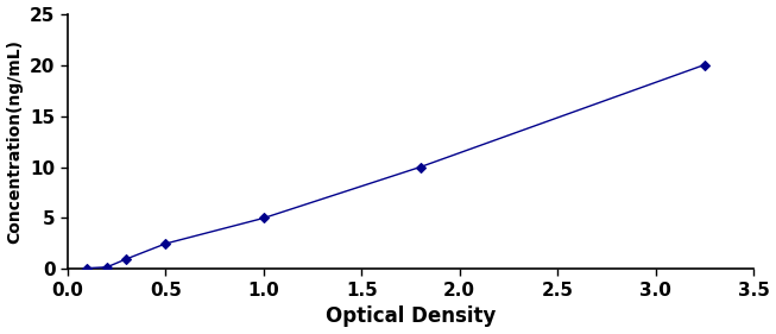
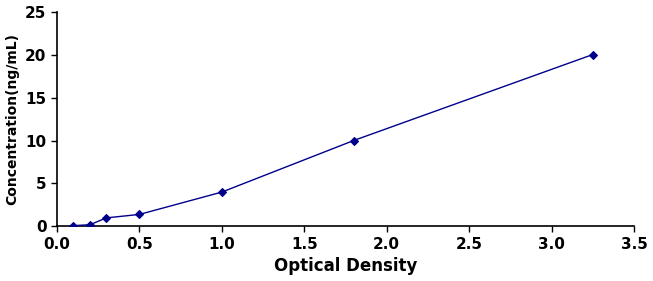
0.5: 2.5 -> 1.4
1.0: 5.0 -> 4.0
